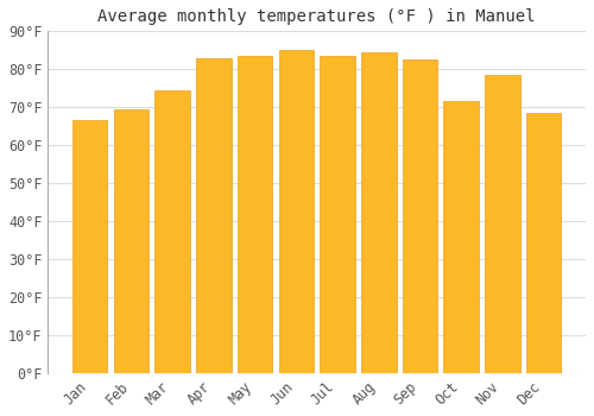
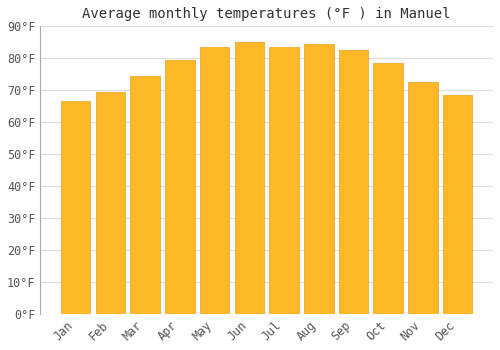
Apr: 83.0°F -> 79.5°F
Oct: 71.5°F -> 78.5°F
Nov: 78.5°F -> 72.5°F
